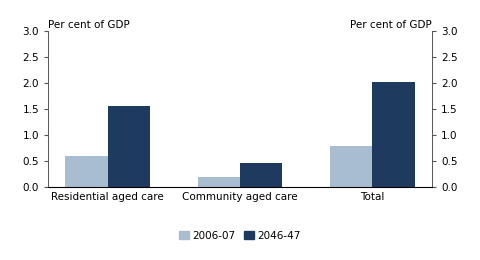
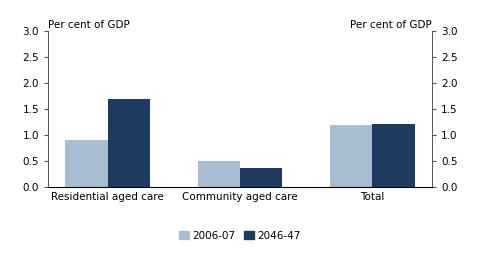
2006-07/Residential aged care: 0.6 -> 0.9
2046-47/Residential aged care: 1.57 -> 1.70
2006-07/Community aged care: 0.2 -> 0.5
2046-47/Community aged care: 0.46 -> 0.36
2006-07/Total: 0.8 -> 1.2
2046-47/Total: 2.02 -> 1.22
